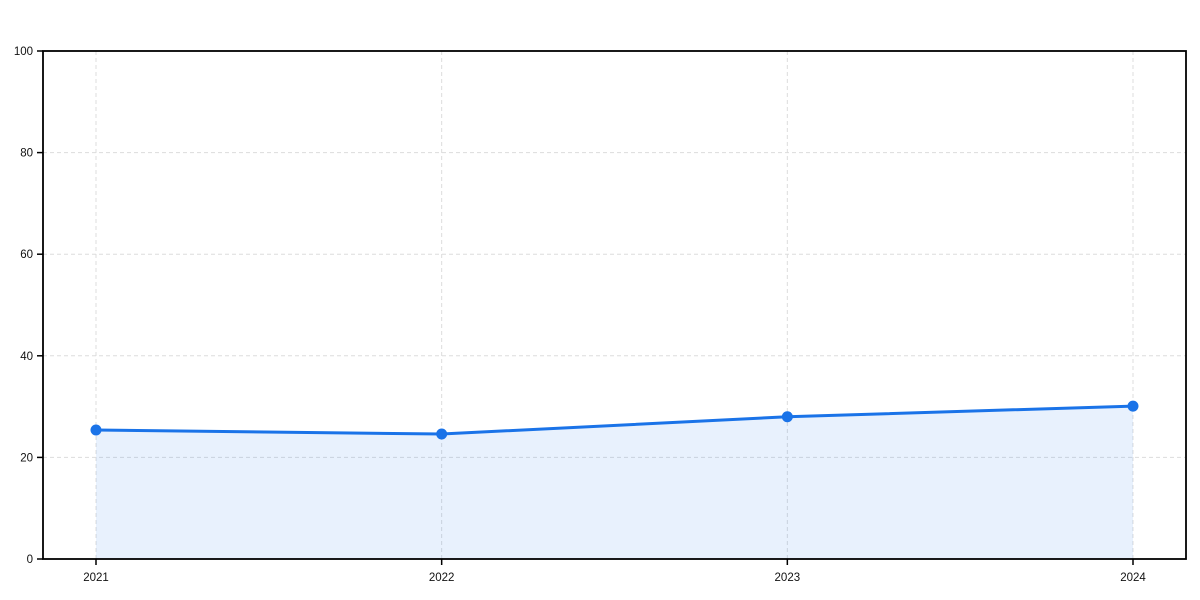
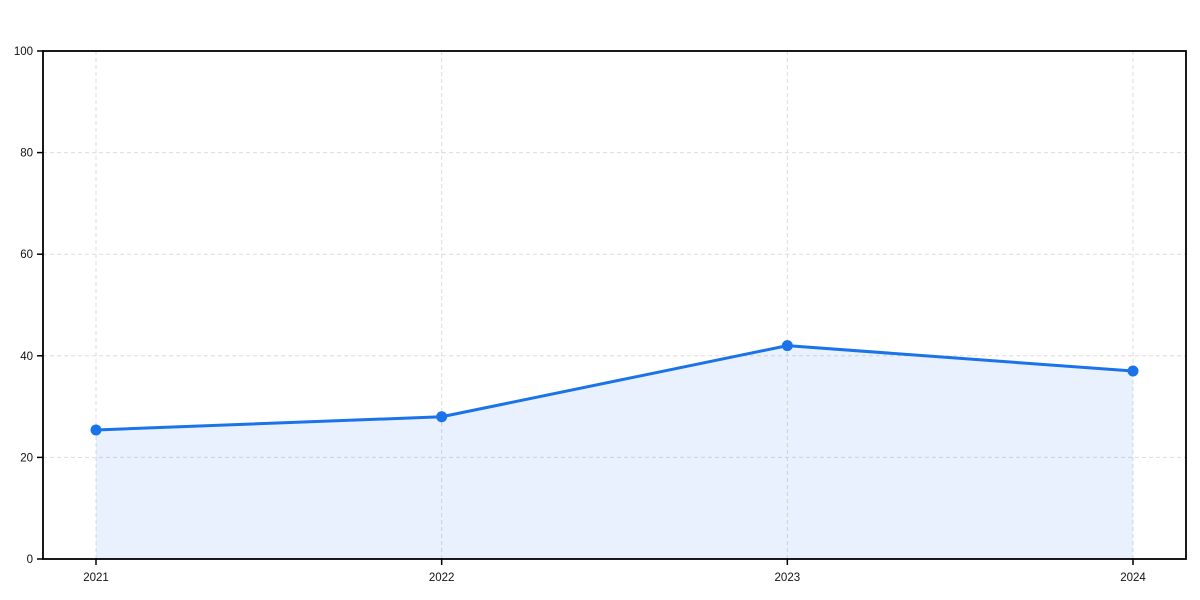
2022: 25 -> 28
2023: 28 -> 42
2024: 30 -> 37
